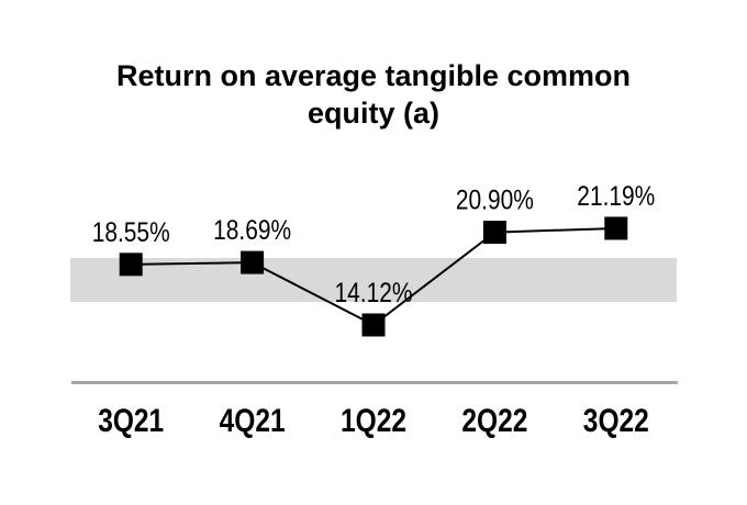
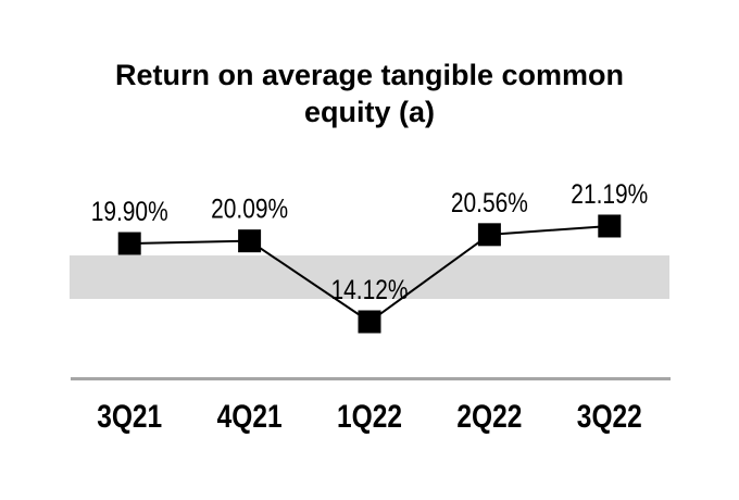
3Q21: 18.55% -> 19.90%
4Q21: 18.69% -> 20.09%
2Q22: 20.90% -> 20.56%
